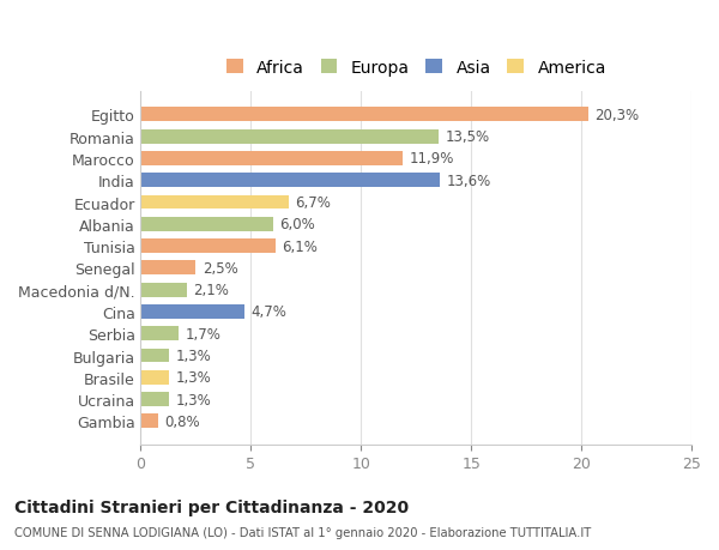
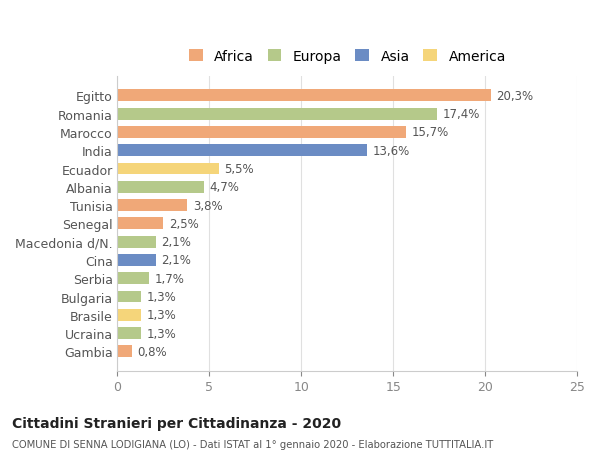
Romania: 13,5% -> 17,4%
Marocco: 11,9% -> 15,7%
Ecuador: 6,7% -> 5,5%
Albania: 6,0% -> 4,7%
Tunisia: 6,1% -> 3,8%
Cina: 4,7% -> 2,1%
